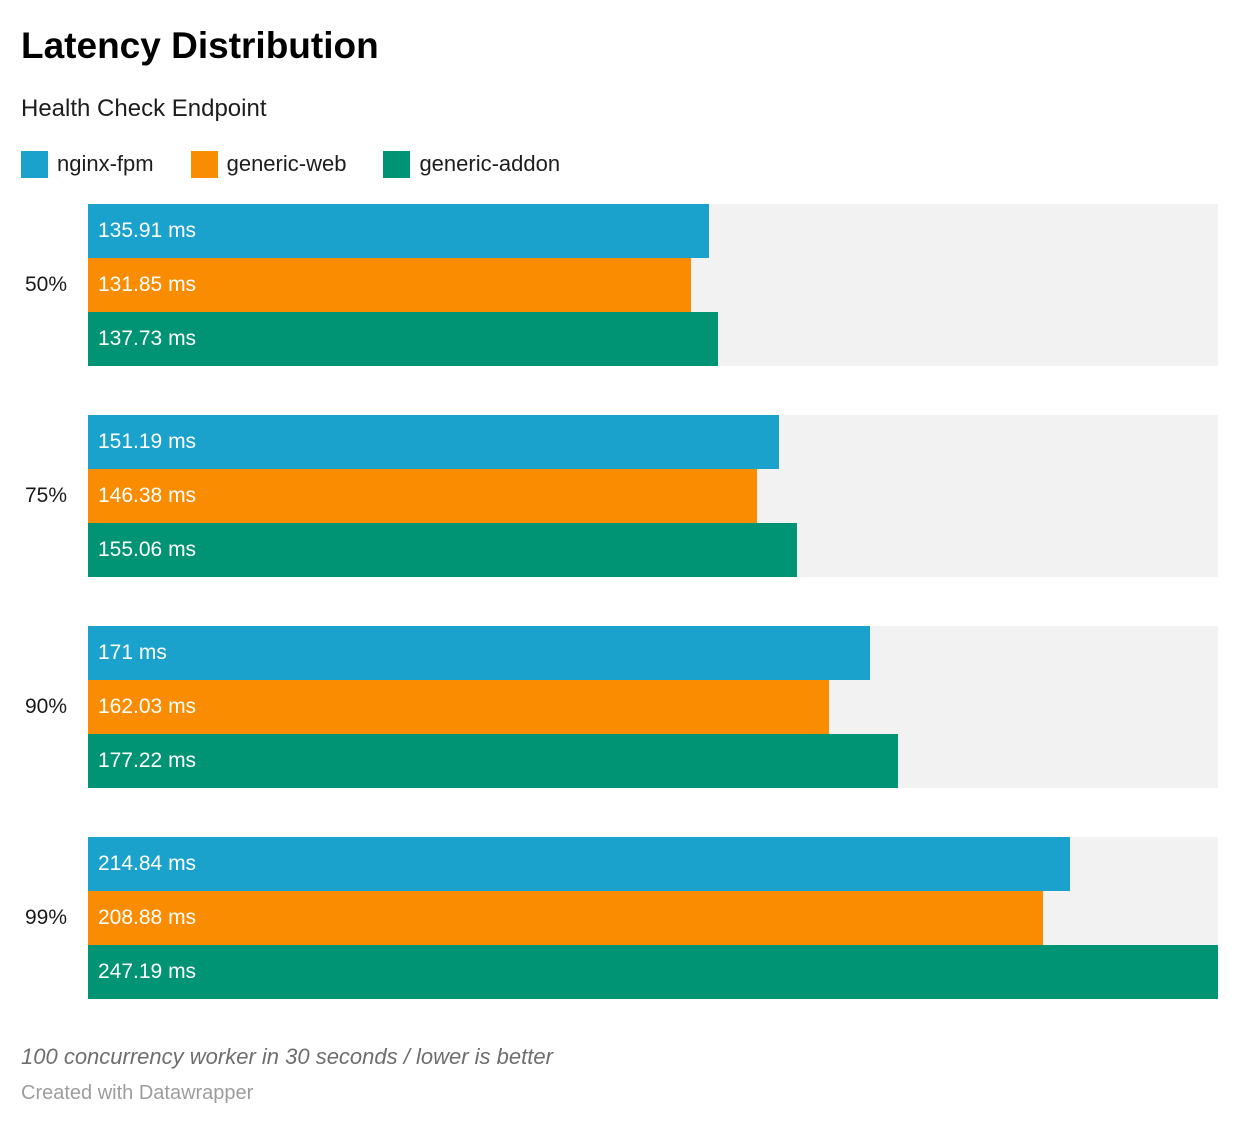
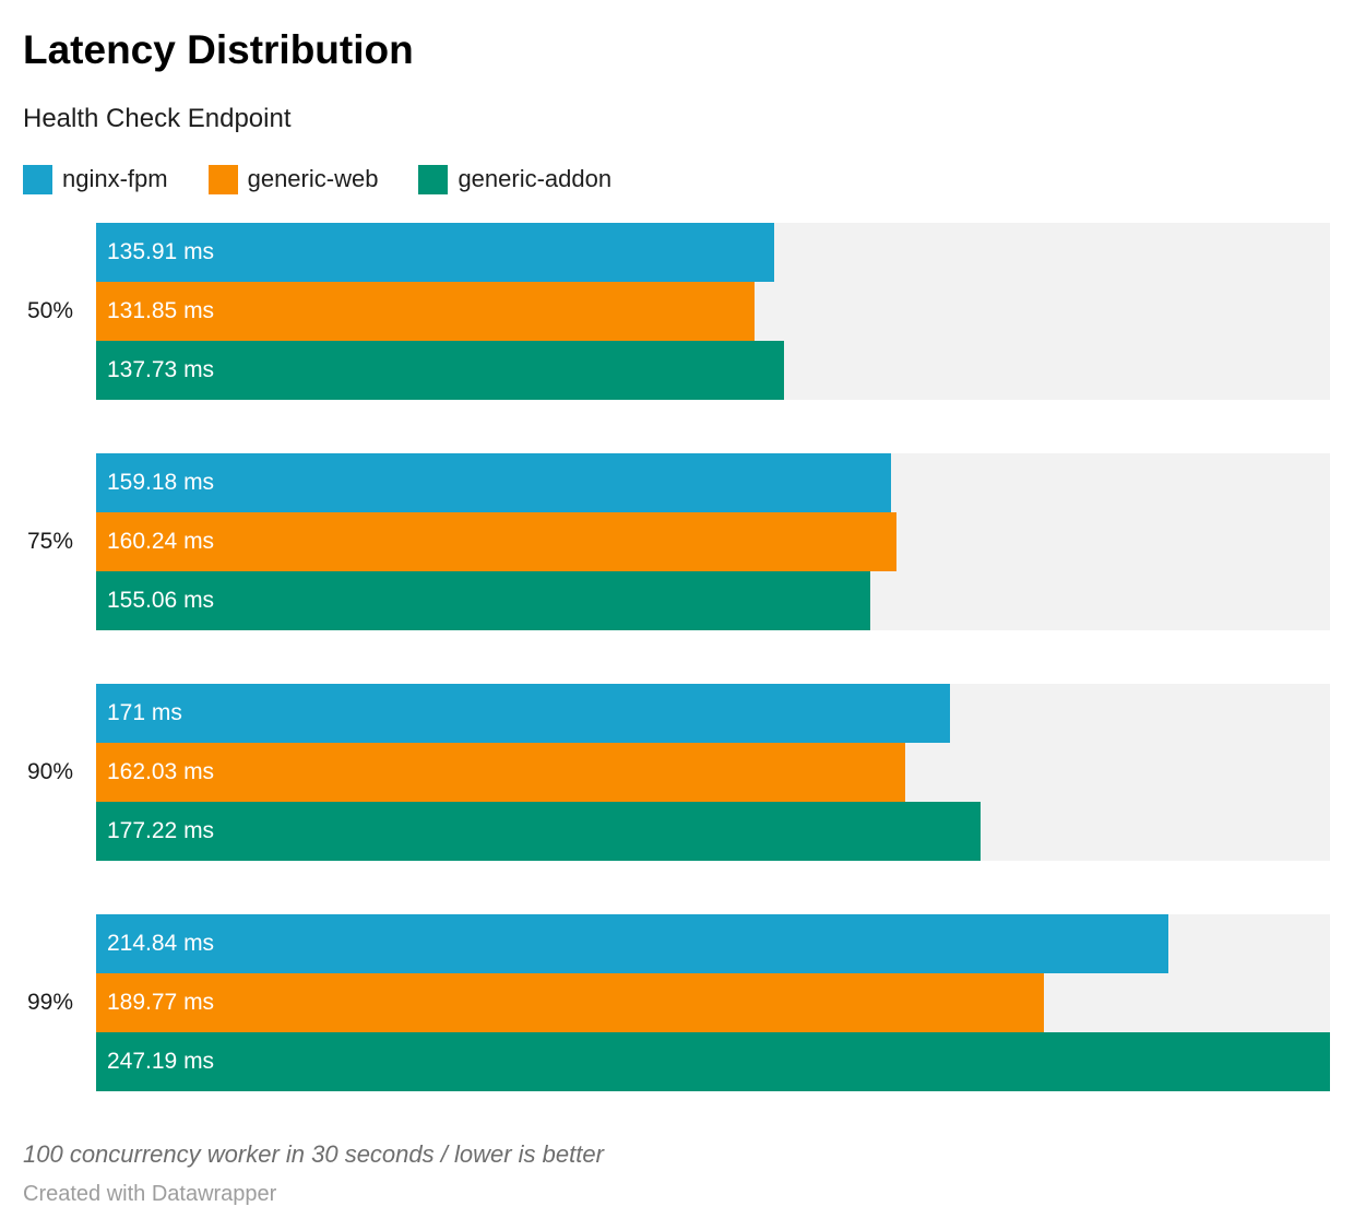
nginx-fpm/75%: 151.19 -> 159.18
generic-web/75%: 146.38 -> 160.24
generic-web/99%: 208.88 -> 189.77
